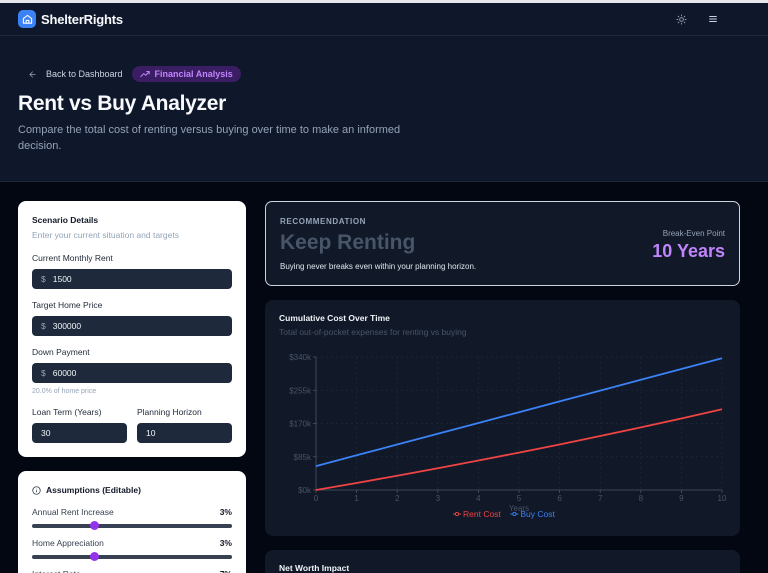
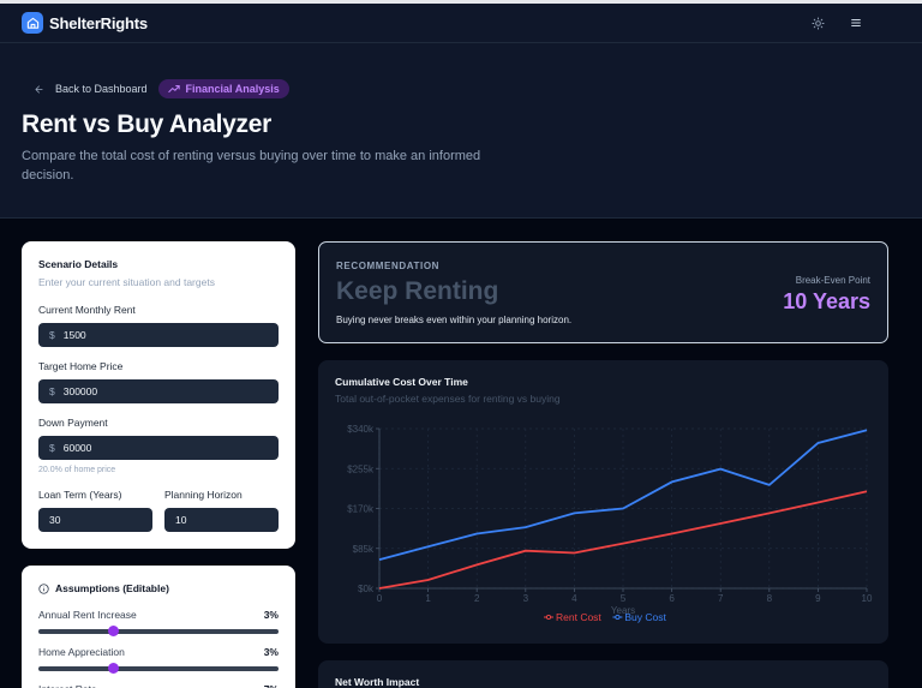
Rent Cost/2: $40k -> $50k
Rent Cost/3: $60k -> $80k
Buy Cost/3: $140k -> $130k
Buy Cost/4: $170k -> $160k
Buy Cost/5: $200k -> $170k
Buy Cost/8: $280k -> $220k
